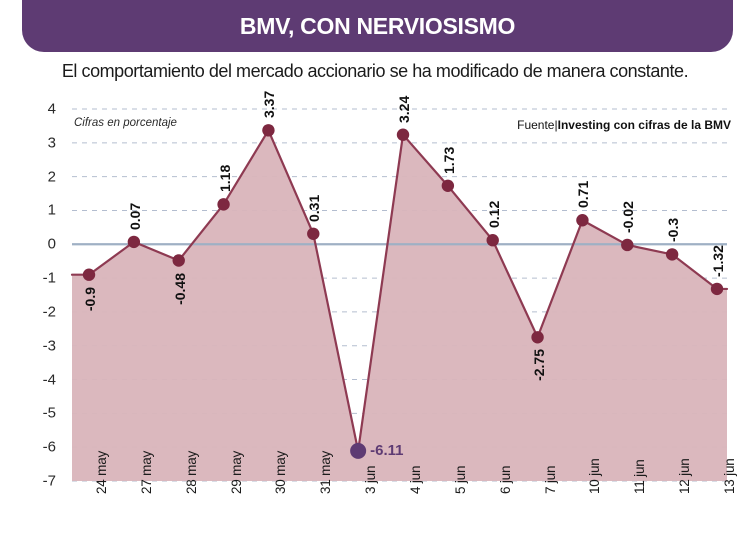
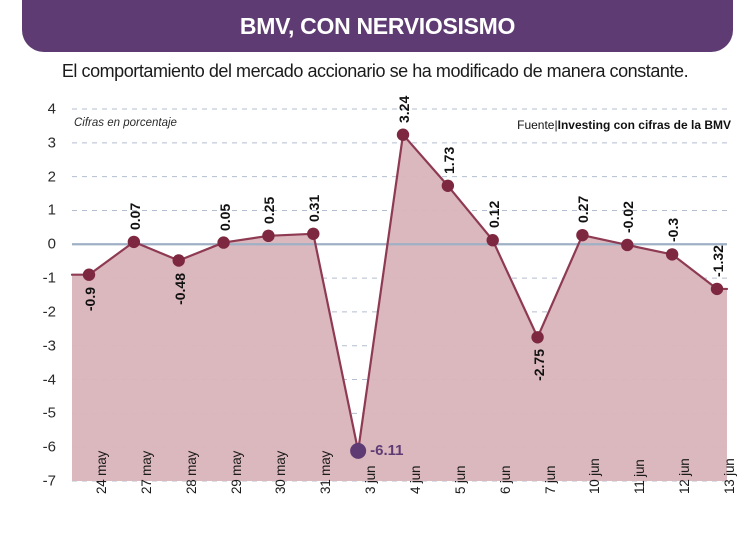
29 may: 1.18 -> 0.05
30 may: 3.37 -> 0.25
10 jun: 0.71 -> 0.27
